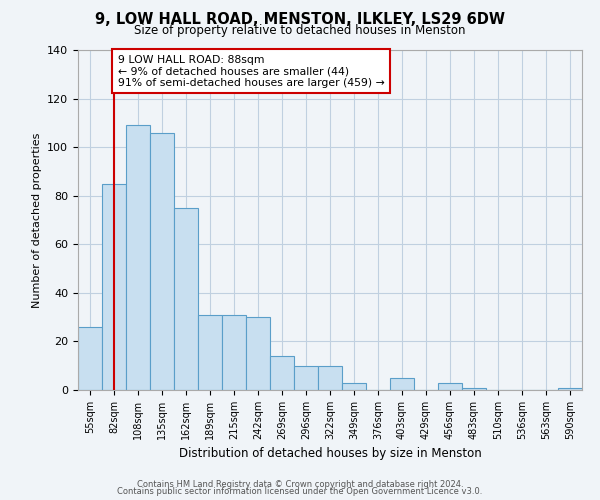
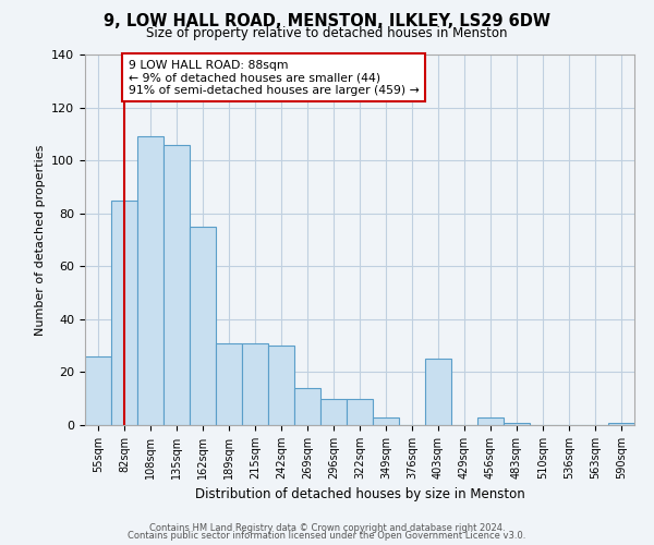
403sqm: 5 -> 25
